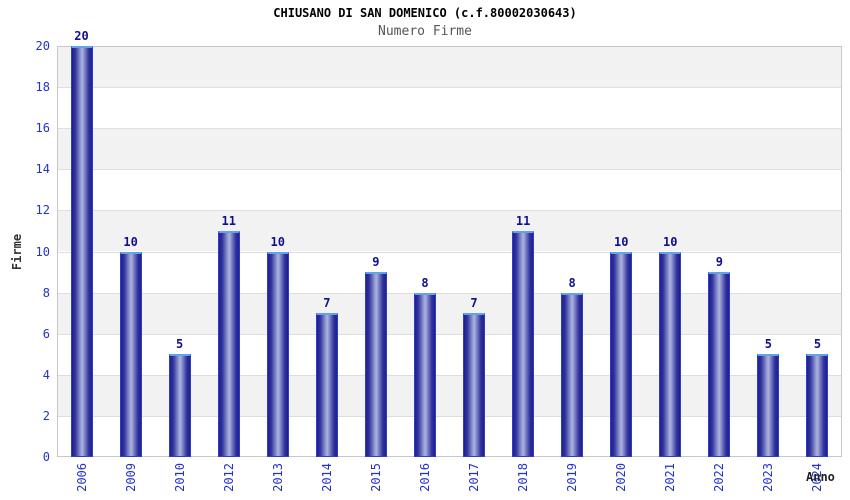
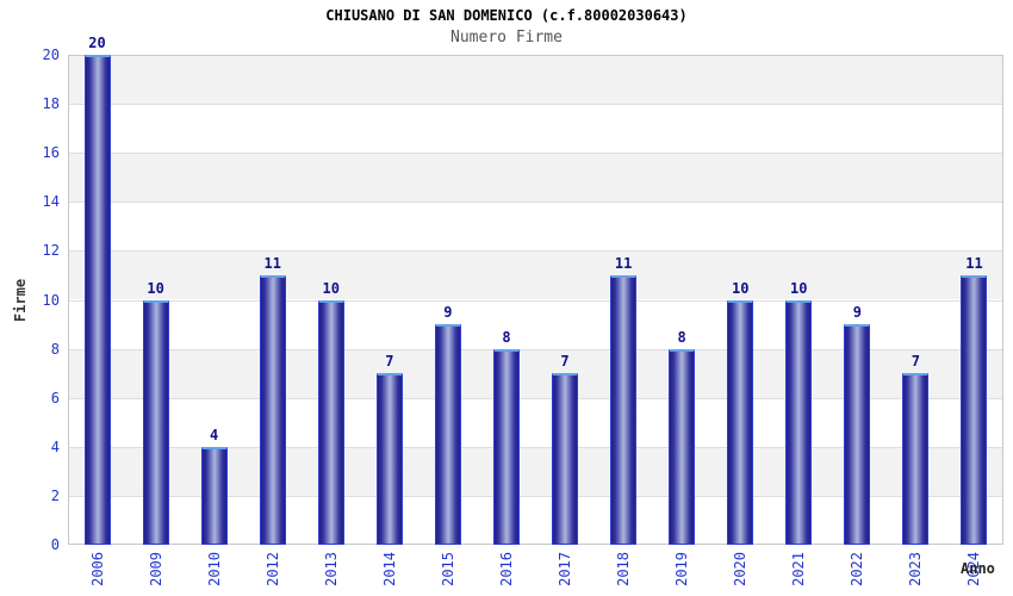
2010: 5 -> 4
2023: 5 -> 7
2024: 5 -> 11
